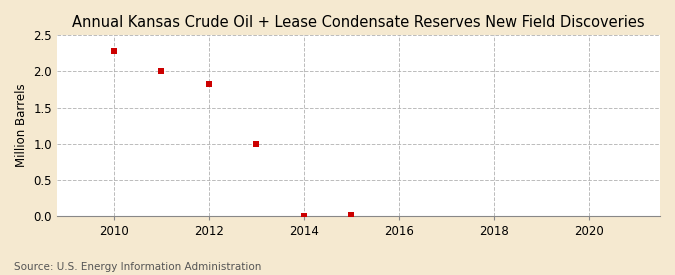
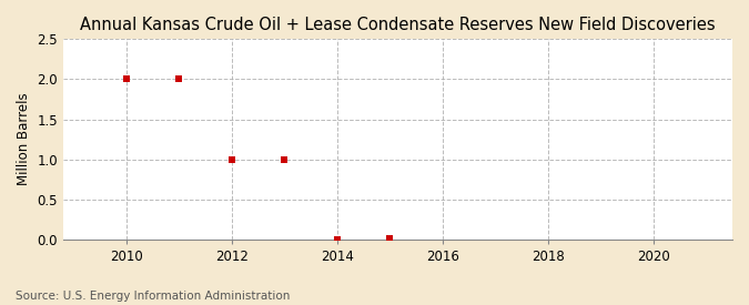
2010: 2.28 -> 2.00
2012: 1.82 -> 1.00
